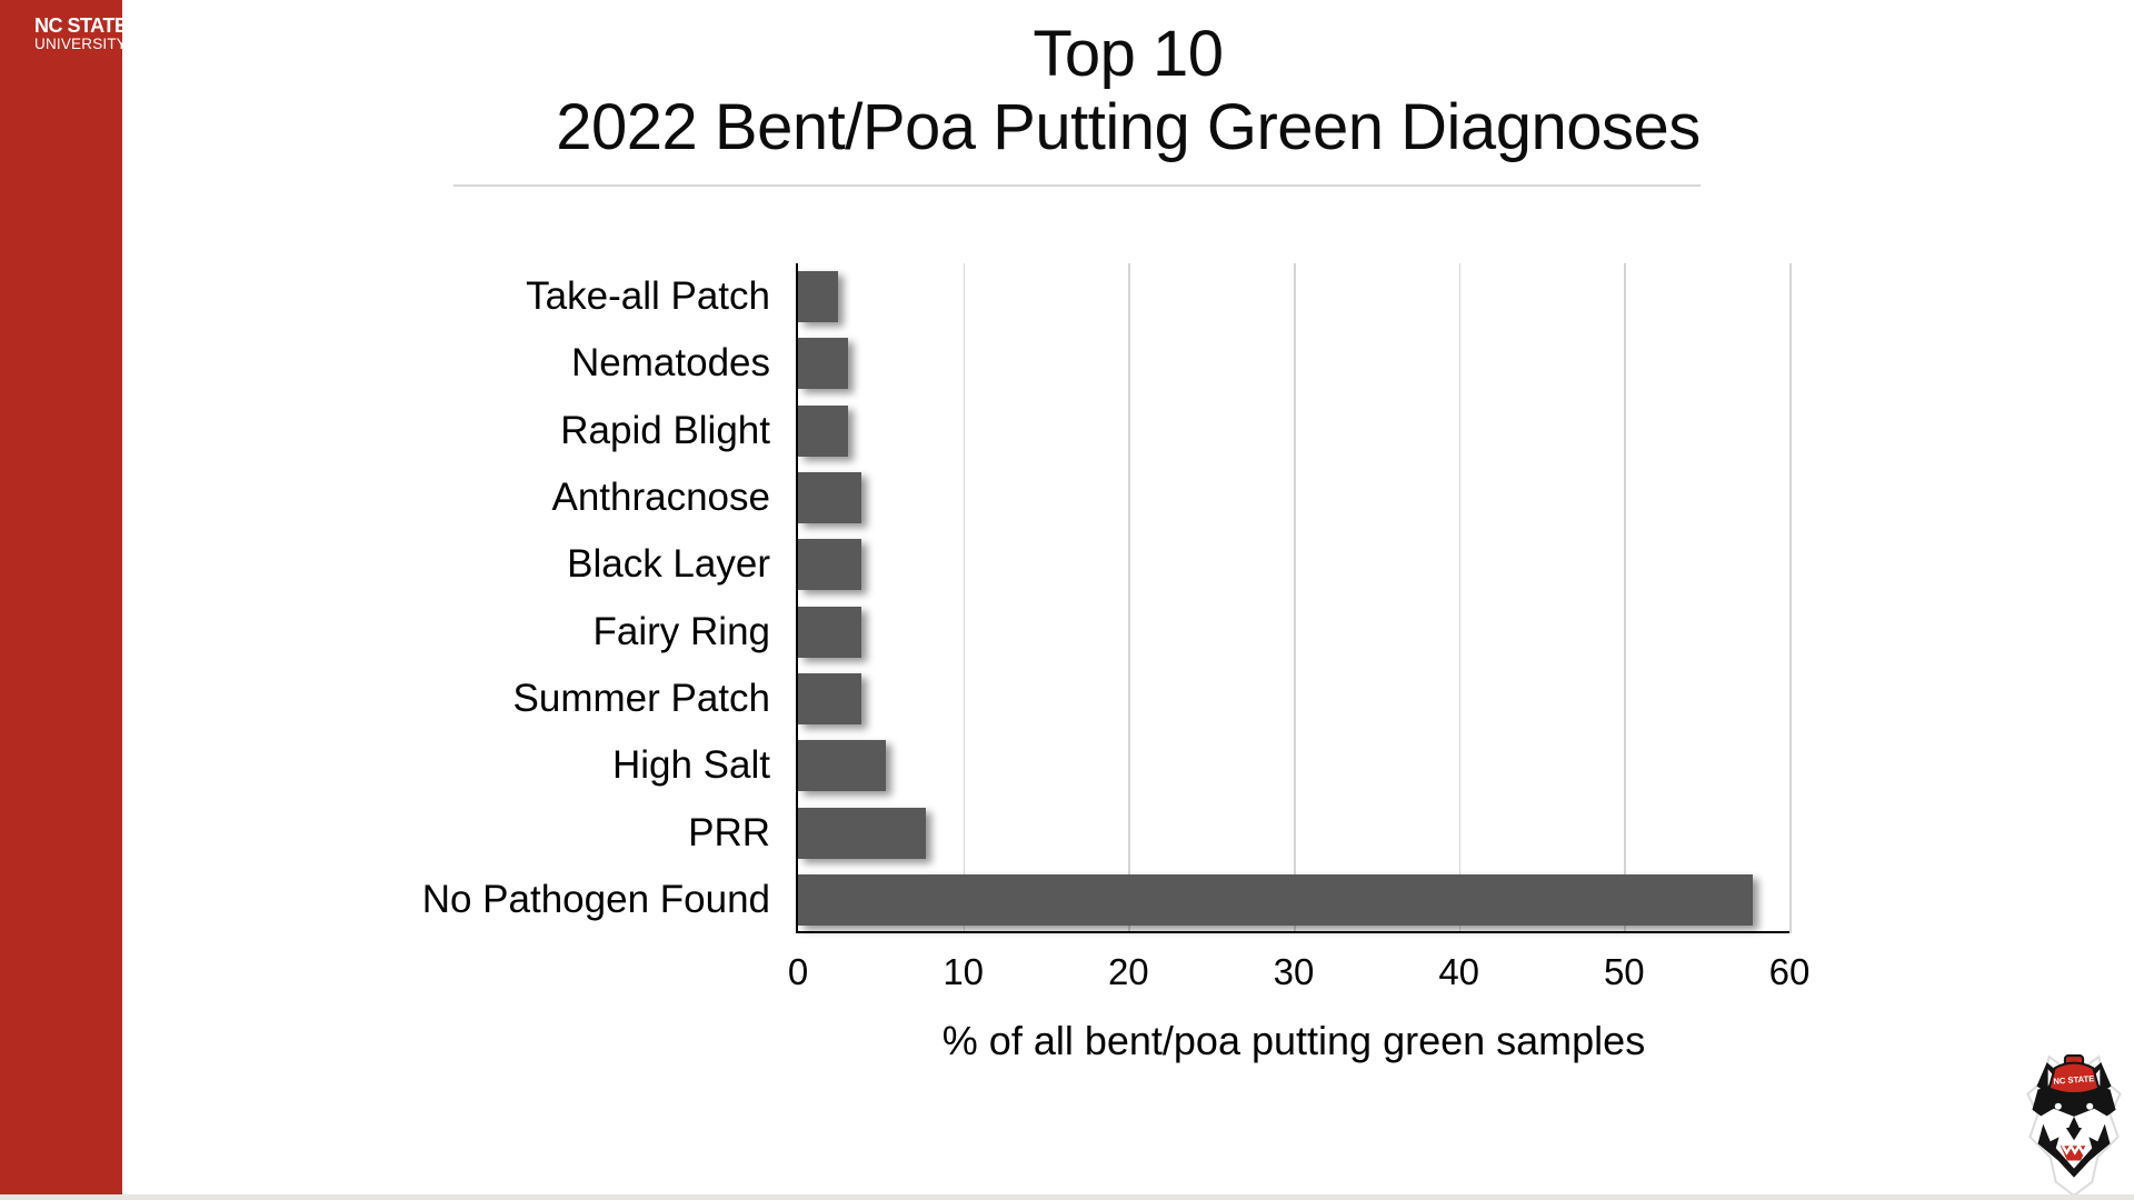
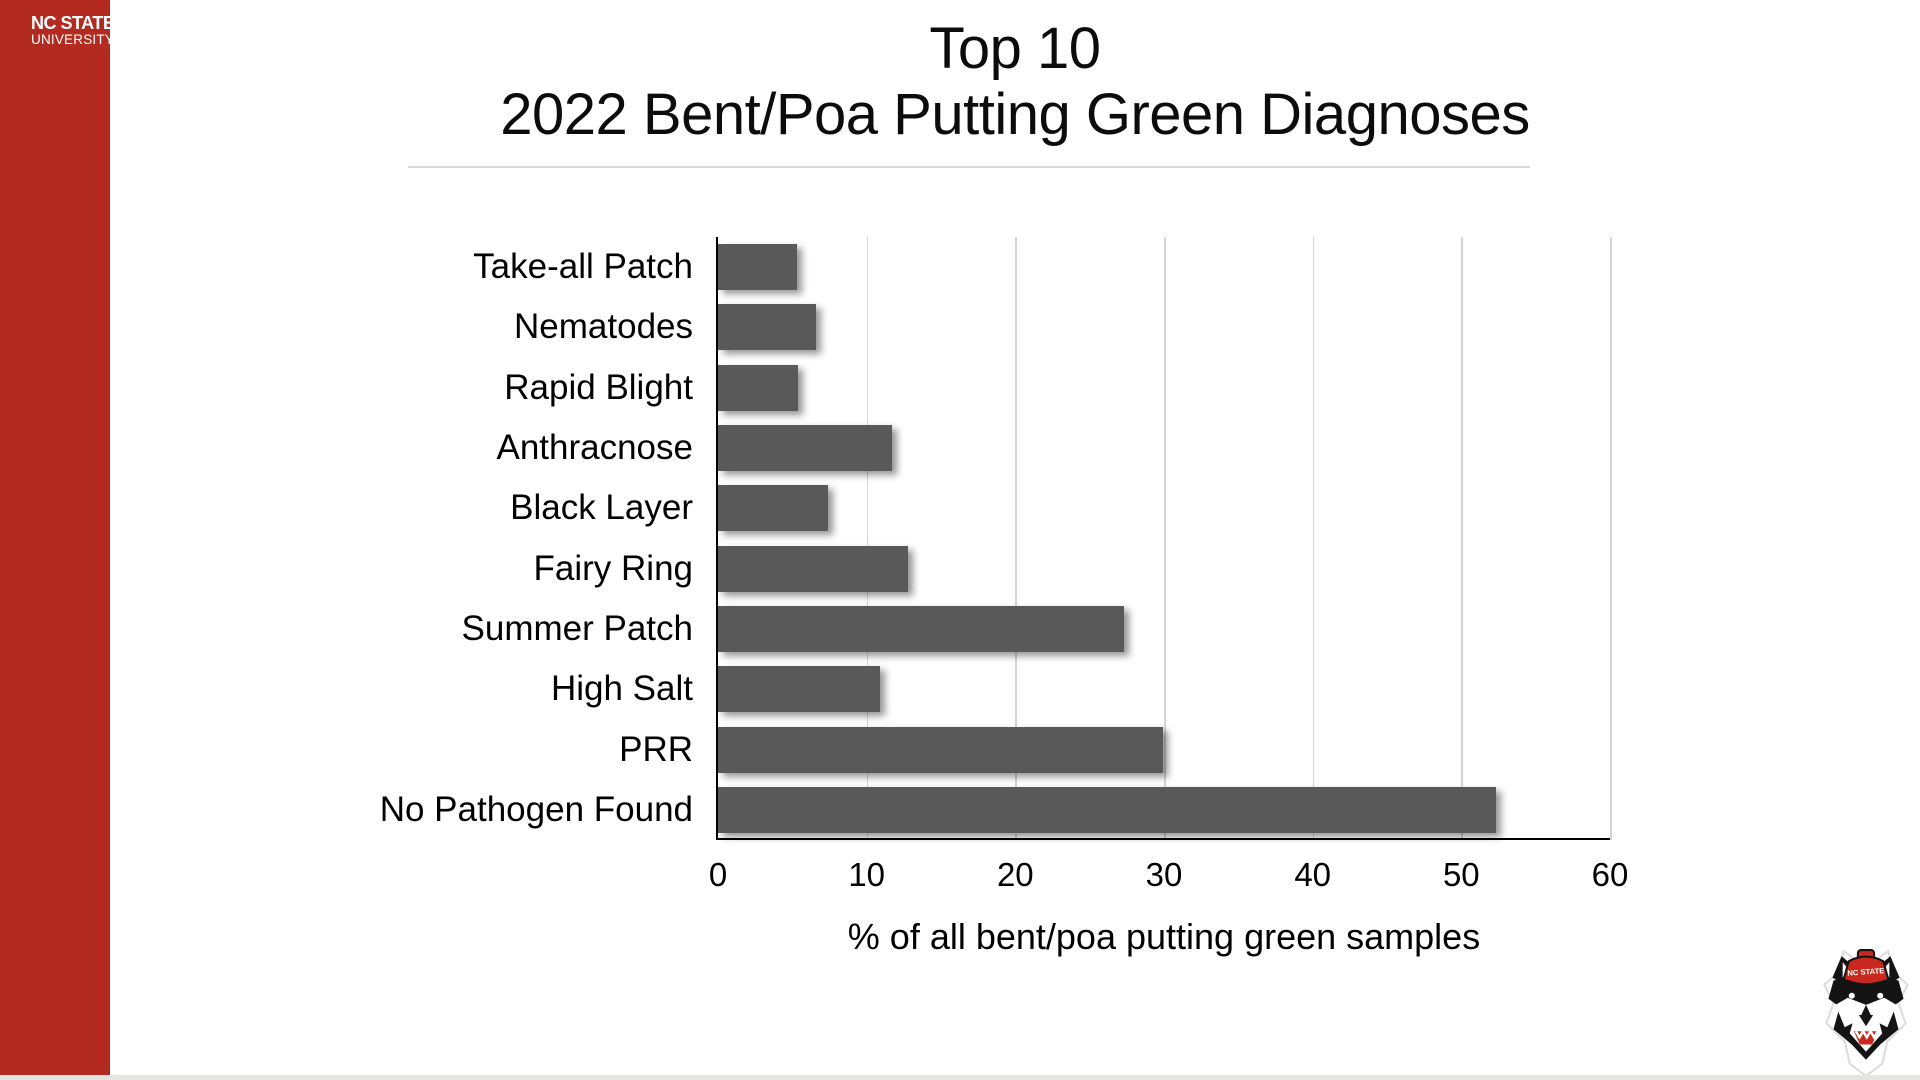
Take-all Patch: 2.4 -> 5.3
Nematodes: 3.0 -> 6.6
Rapid Blight: 3.0 -> 5.4
Anthracnose: 3.8 -> 11.7
Black Layer: 3.8 -> 7.4
Fairy Ring: 3.8 -> 12.8
Summer Patch: 3.8 -> 27.3
High Salt: 5.3 -> 10.9
PRR: 7.7 -> 29.9
No Pathogen Found: 57.8 -> 52.3
